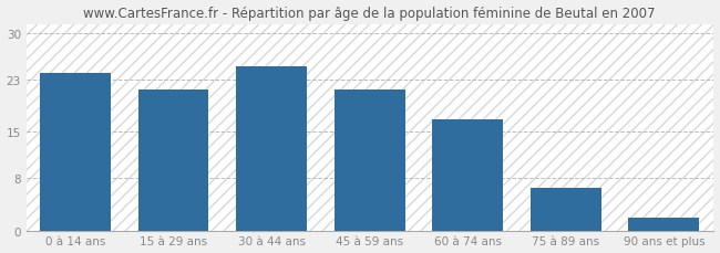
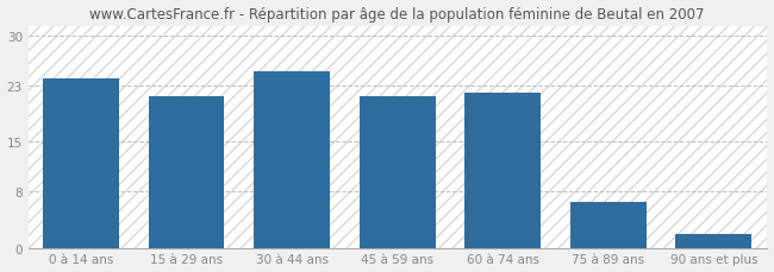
60 à 74 ans: 17.0 -> 22.0
